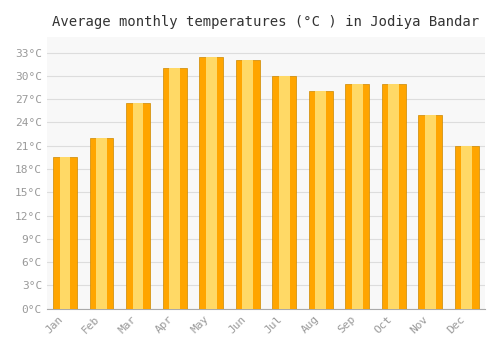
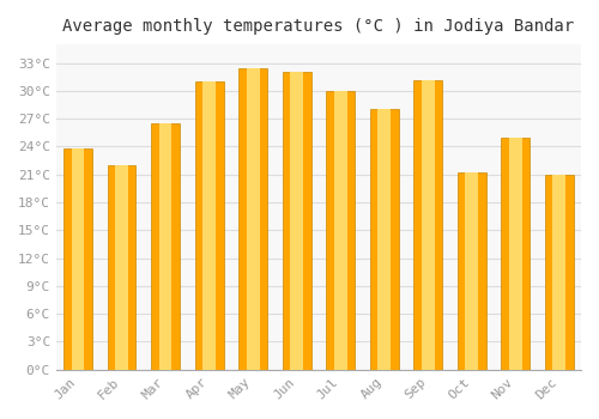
Jan: 19.5°C -> 23.8°C
Sep: 29.0°C -> 31.2°C
Oct: 29.0°C -> 21.2°C
